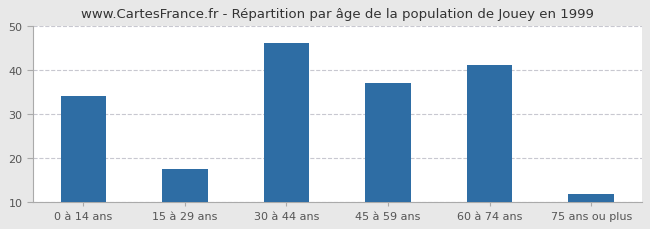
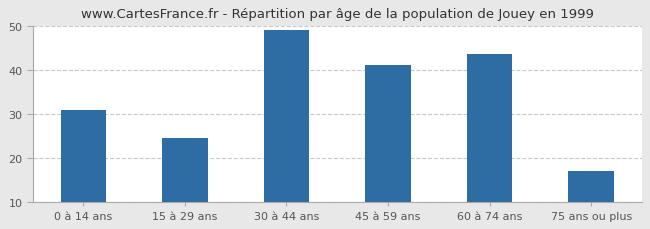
0 à 14 ans: 34.0 -> 31.0
15 à 29 ans: 17.5 -> 24.5
30 à 44 ans: 46.0 -> 49.0
45 à 59 ans: 37.0 -> 41.0
60 à 74 ans: 41.0 -> 43.5
75 ans ou plus: 12.0 -> 17.0
